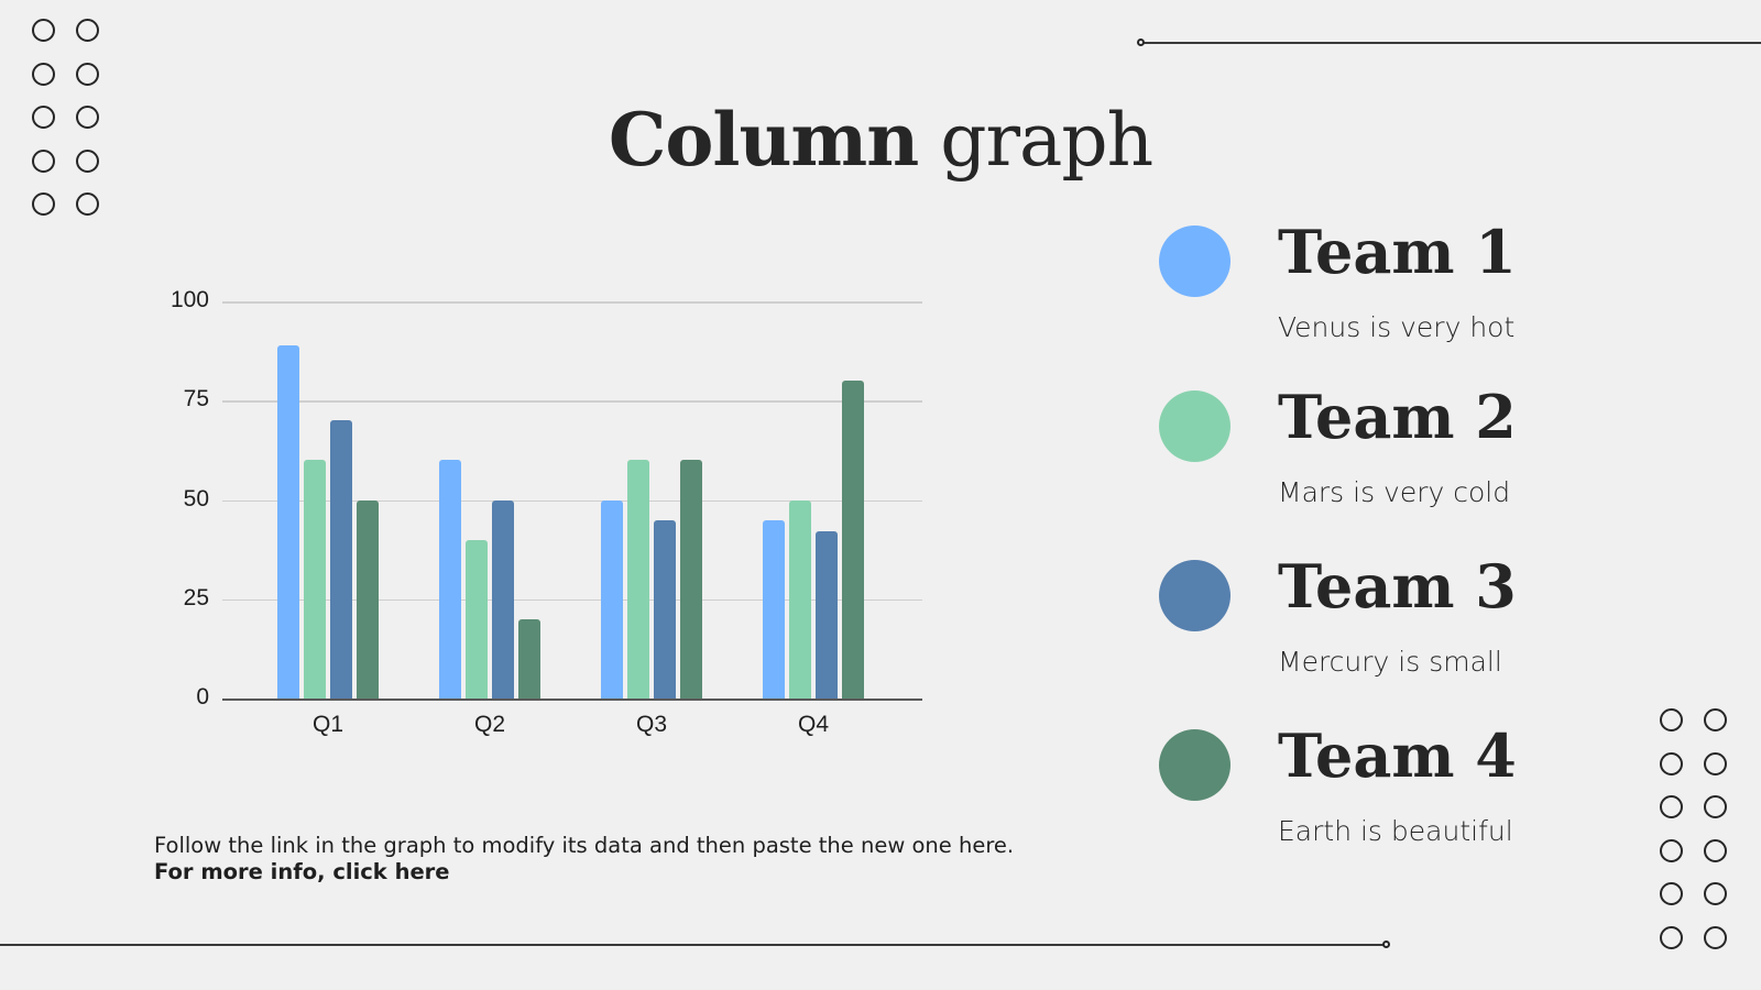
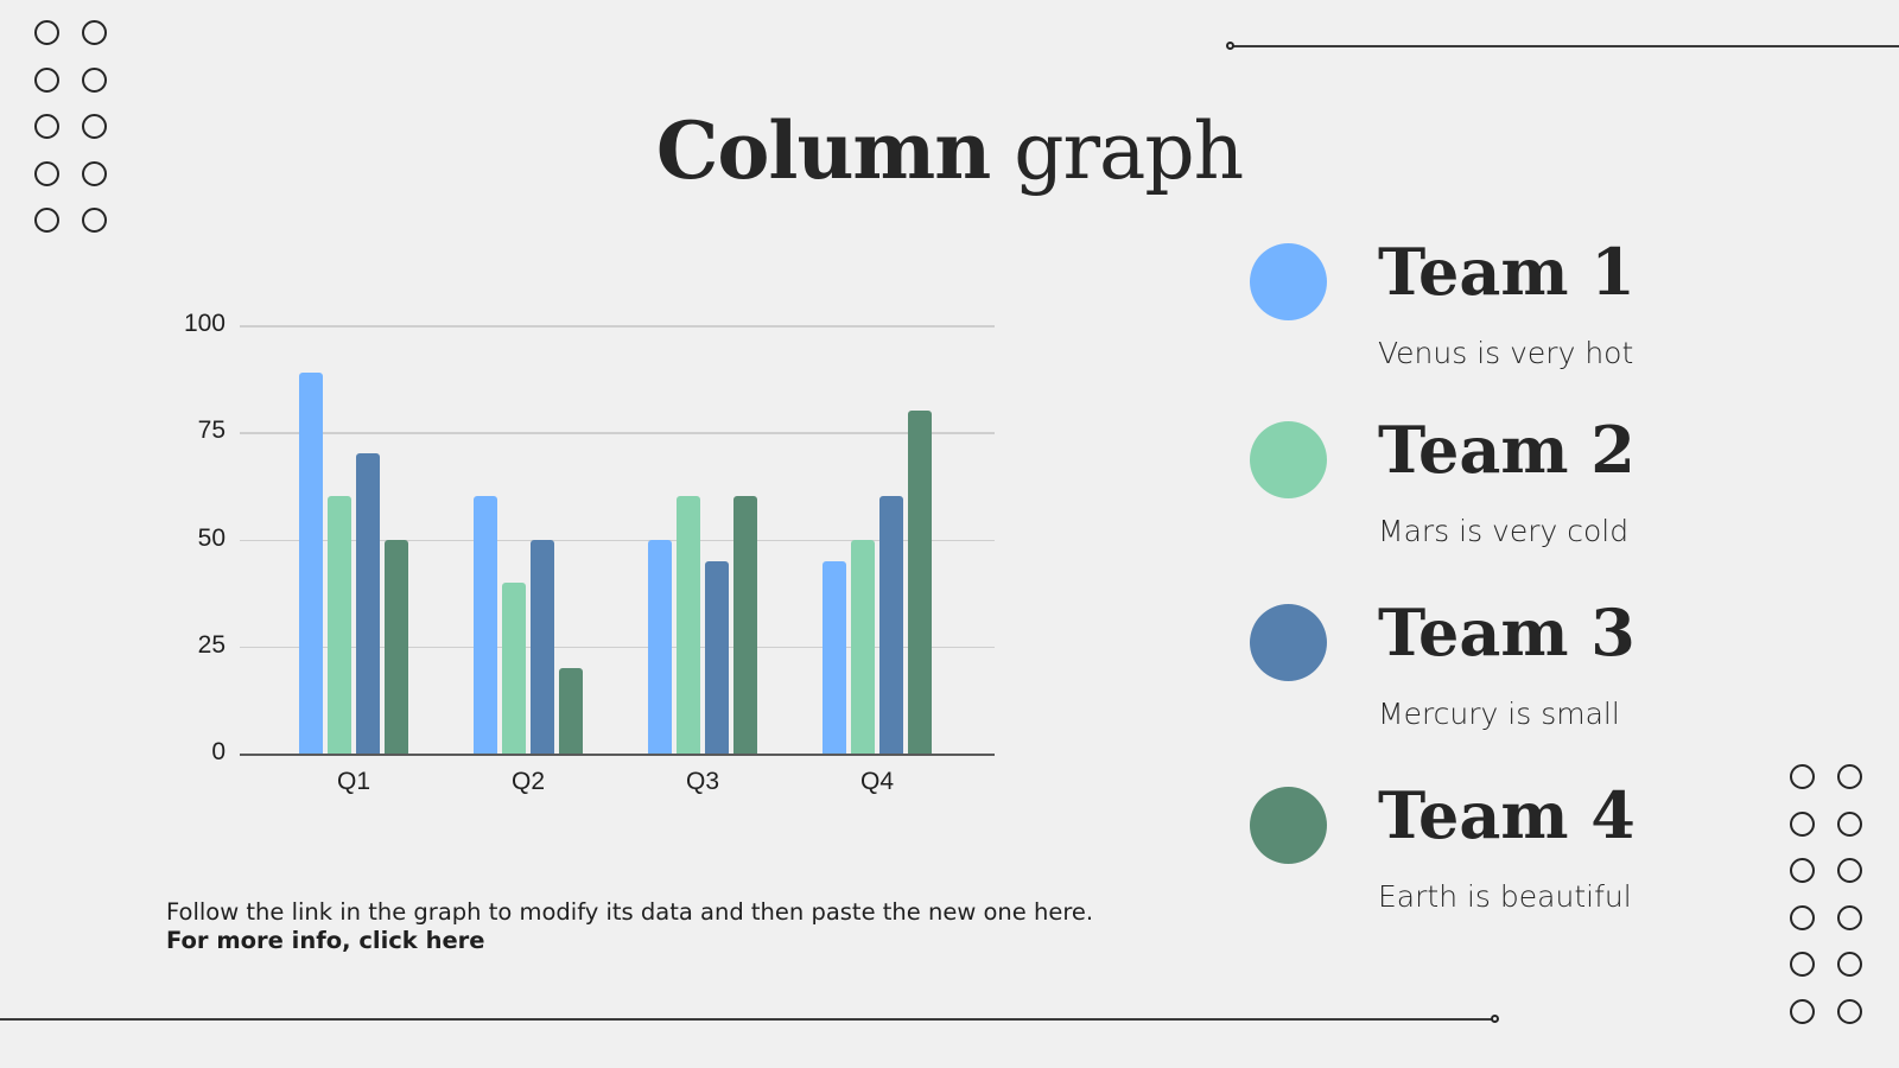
Team 3/Q4: 42 -> 60
